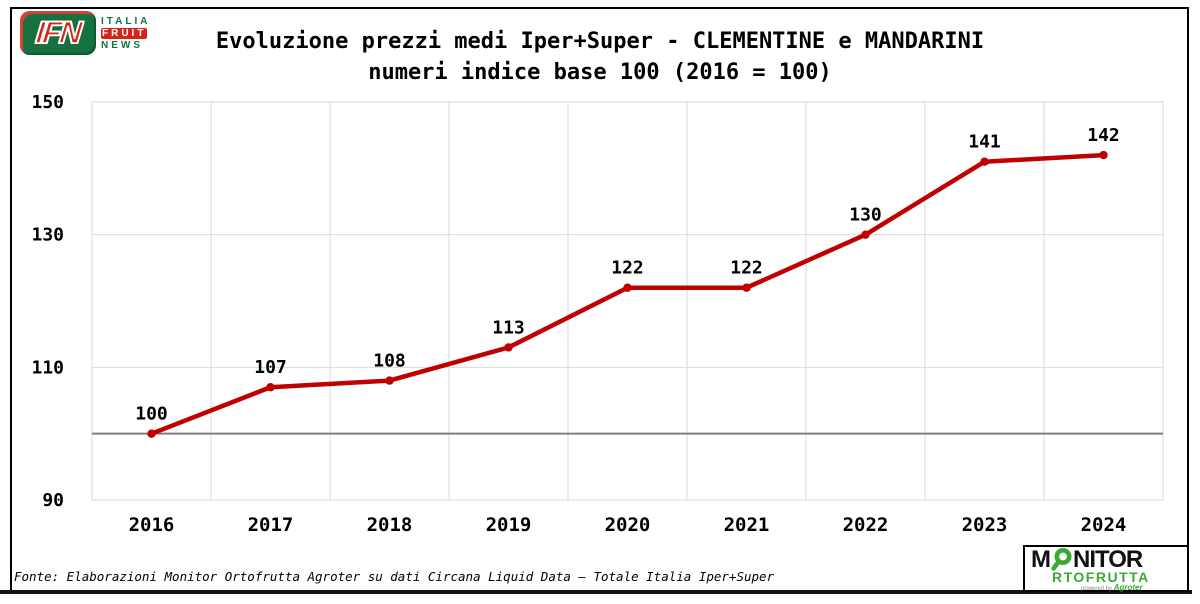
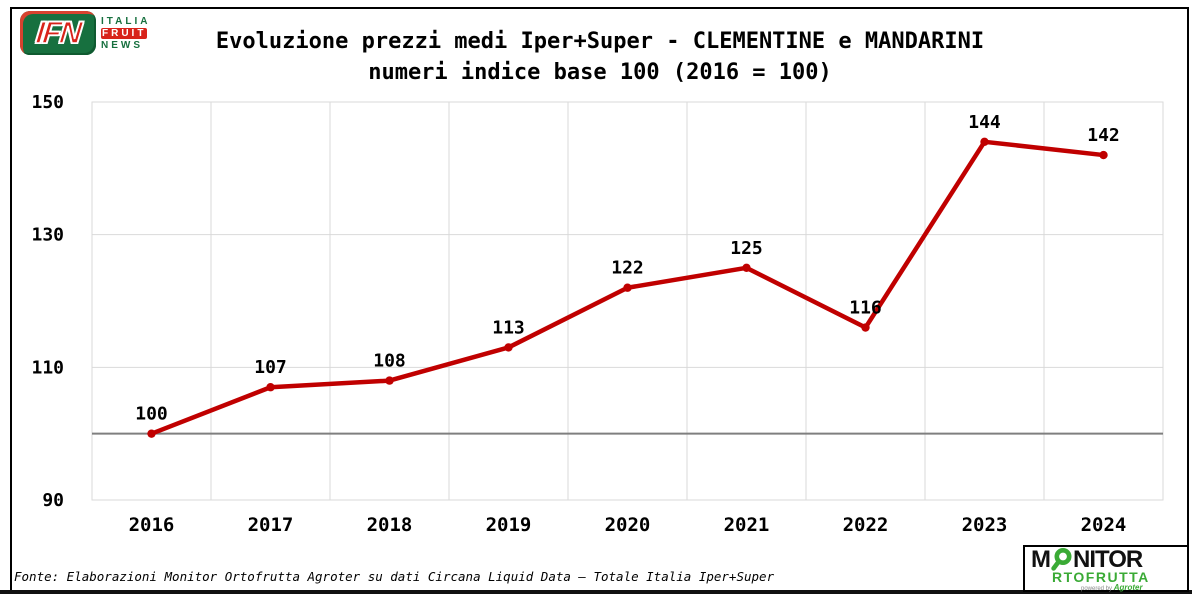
2021: 122 -> 125
2022: 130 -> 116
2023: 141 -> 144
